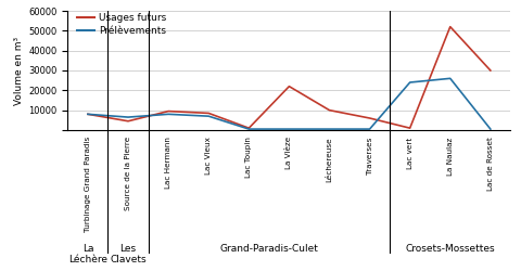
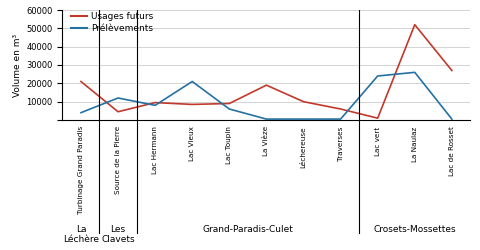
Usages futurs/Turbinage Grand Paradis: 8000 -> 21000
Prélèvements/Turbinage Grand Paradis: 8000 -> 4000
Prélèvements/Source de la Pierre: 6000 -> 12000
Prélèvements/Lac Vieux: 7000 -> 21000
Usages futurs/Lac Toupin: 1000 -> 9000
Prélèvements/Lac Toupin: 0 -> 6000
Usages futurs/La Vièze: 22000 -> 19000
Usages futurs/Lac de Rosset: 30000 -> 27000
